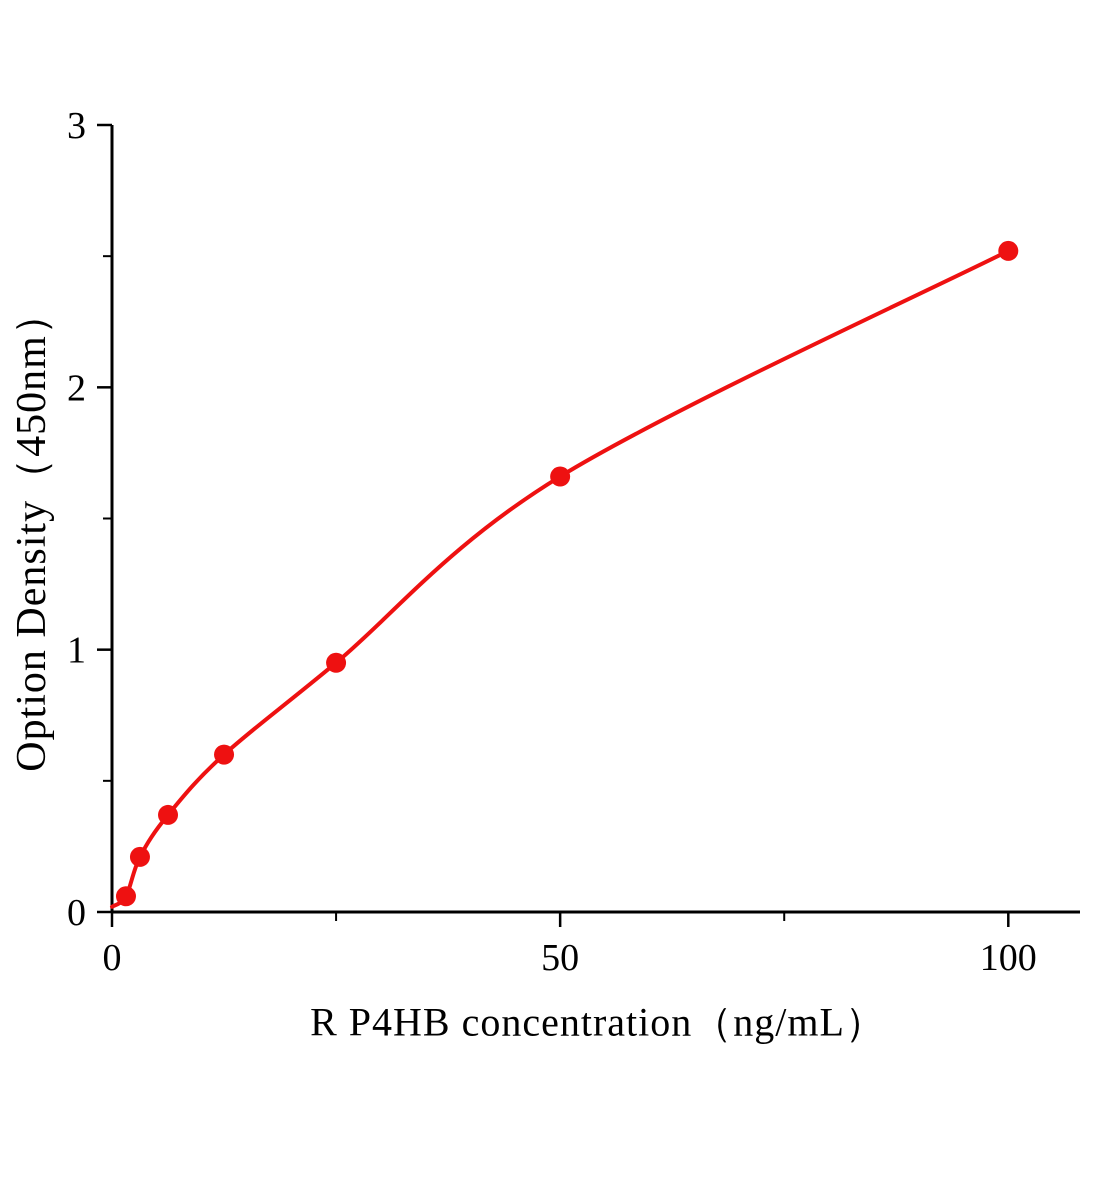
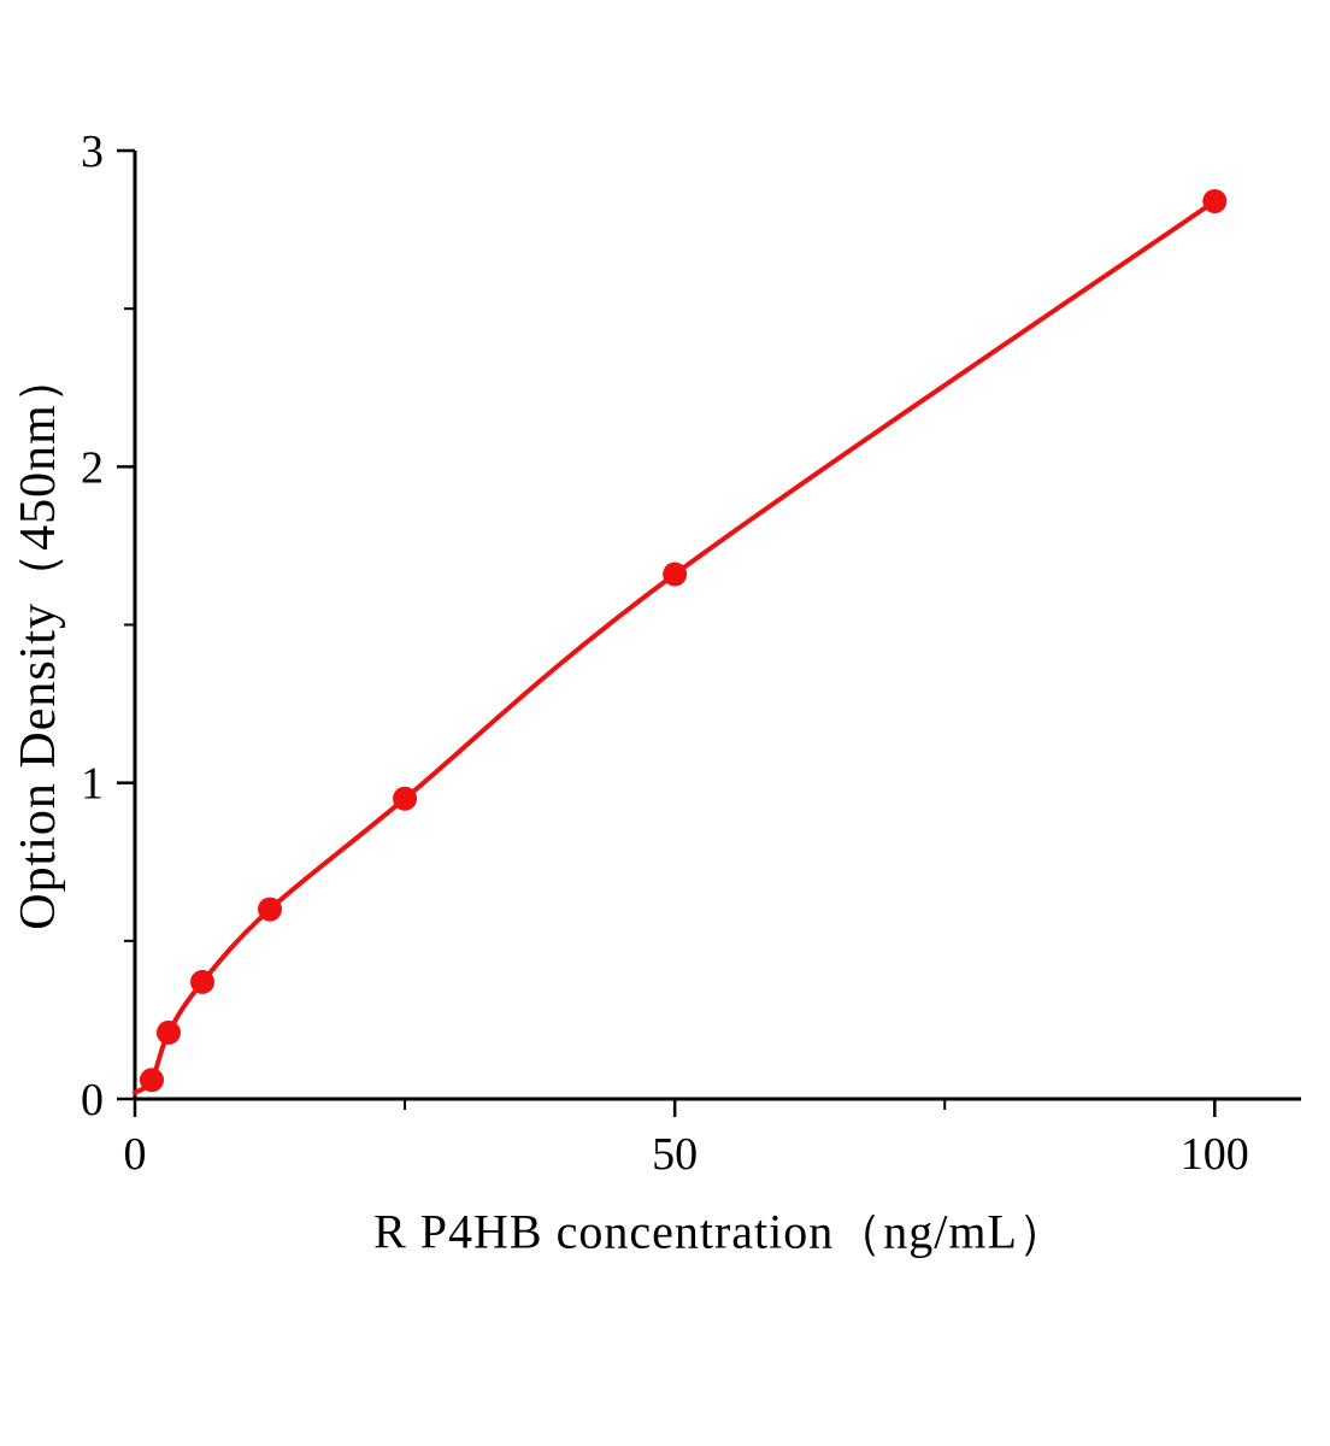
100: 2.52 -> 2.84
